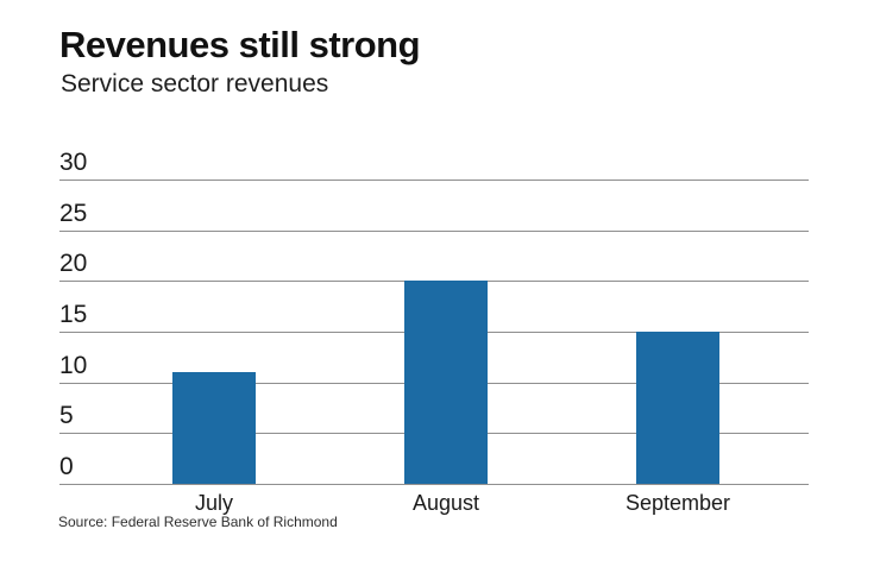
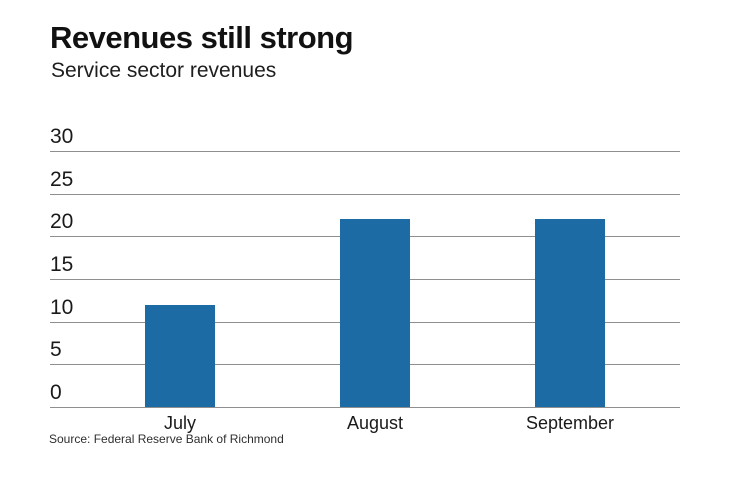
July: 11 -> 12
August: 20 -> 22
September: 15 -> 22
